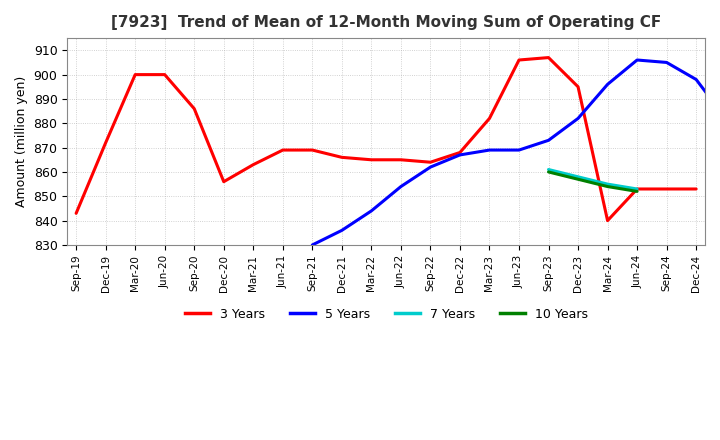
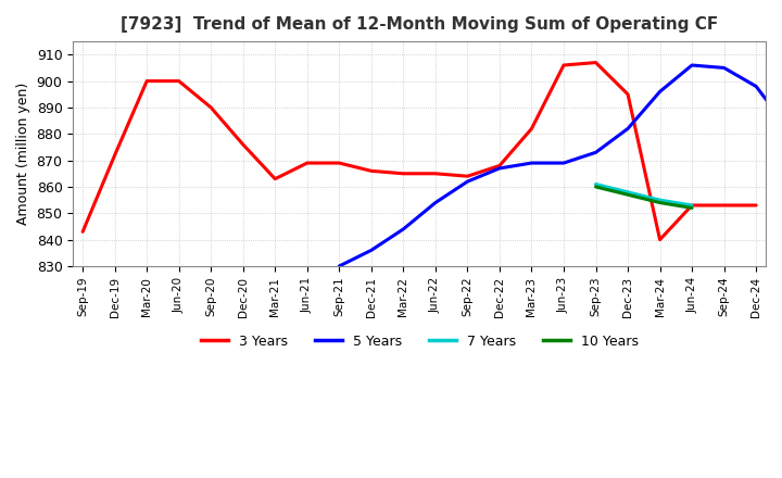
3 Years/Sep-20: 886 -> 890
3 Years/Dec-20: 856 -> 876
